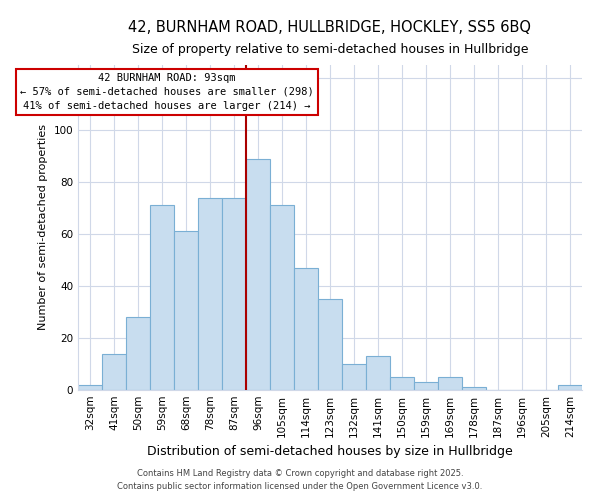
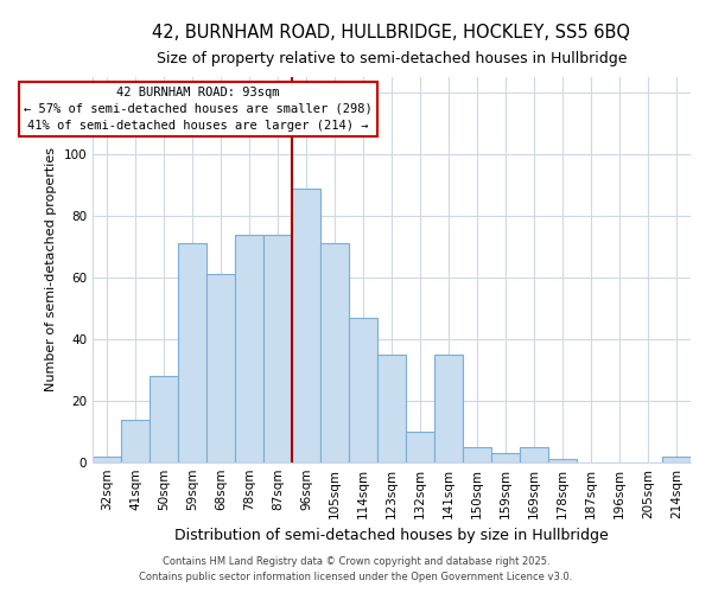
141sqm: 13 -> 35
